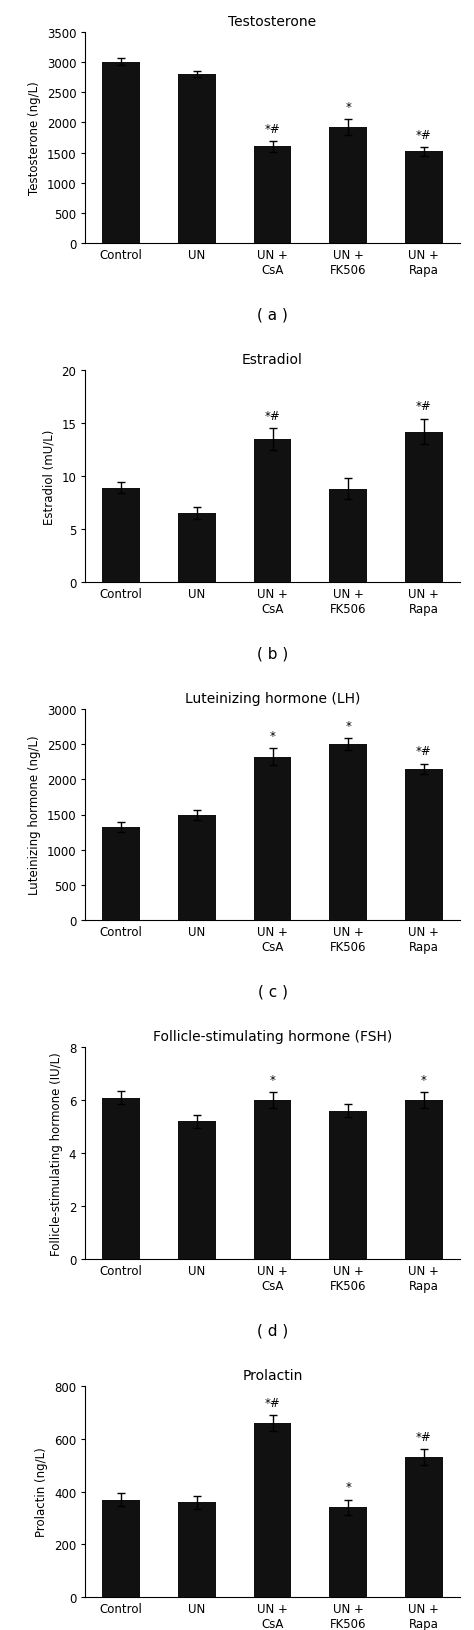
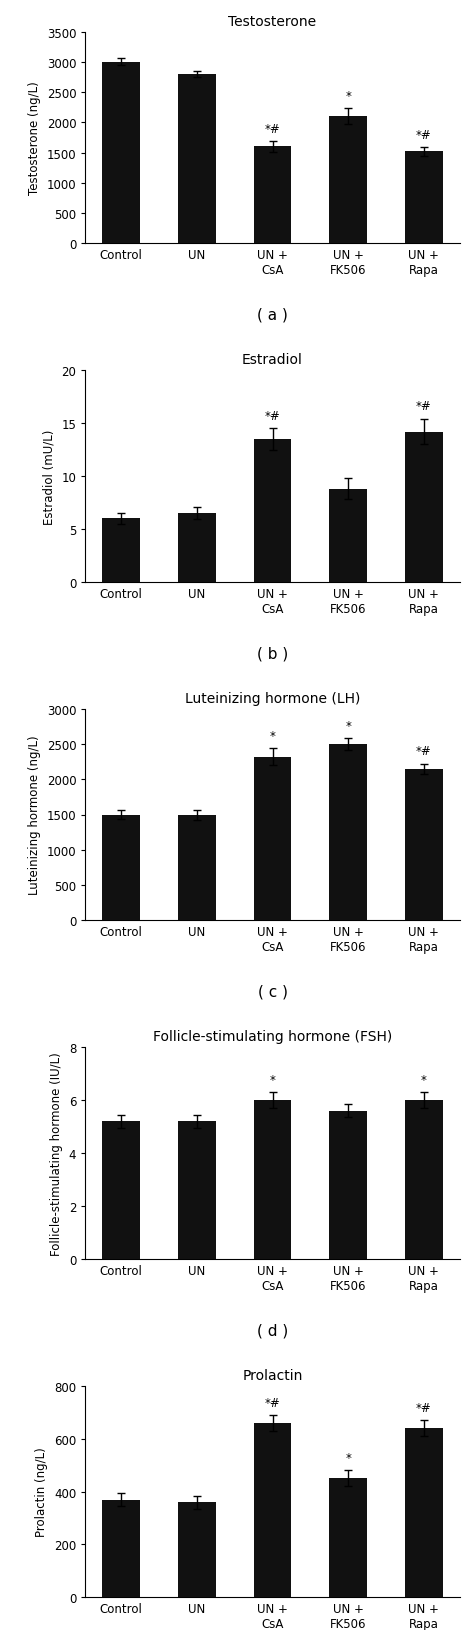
Testosterone/UN + FK506: 1920 -> 2100
Estradiol/Control: 8.9 -> 6.0
Luteinizing hormone (LH)/Control: 1320 -> 1500
Follicle-stimulating hormone (FSH)/Control: 6.1 -> 5.2
Prolactin/UN + FK506: 340 -> 450
Prolactin/UN + Rapa: 530 -> 640
